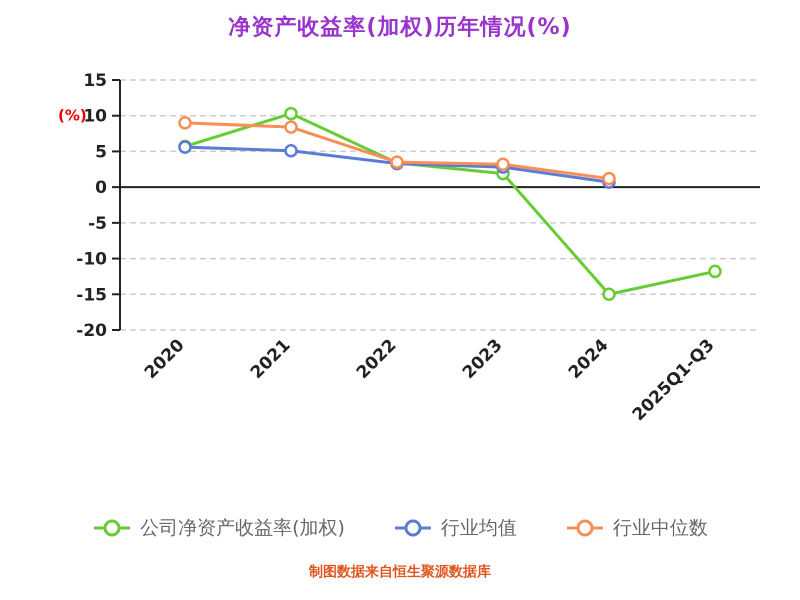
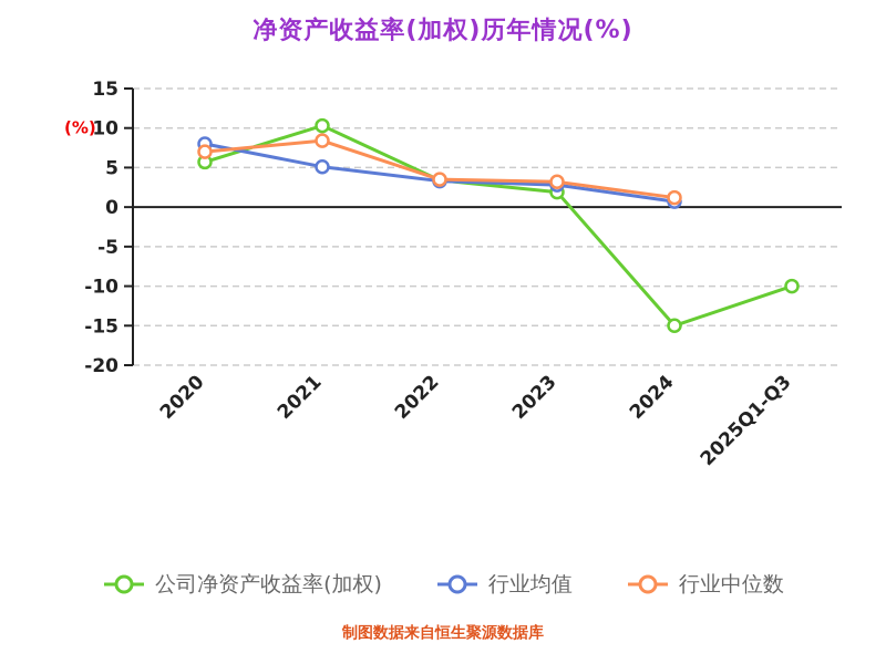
行业均值/2020: 6 -> 8
行业中位数/2020: 9 -> 7
公司净资产收益率(加权)/2025Q1-Q3: -12 -> -10
